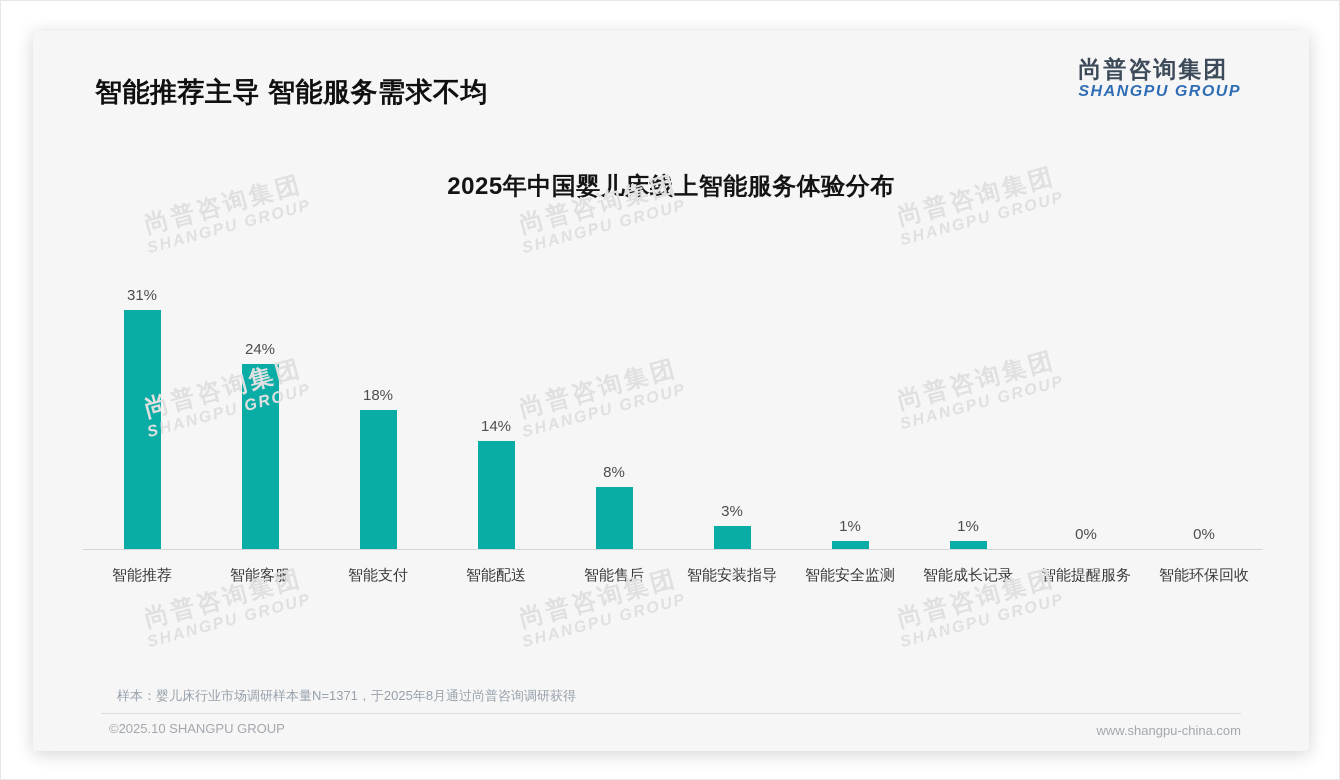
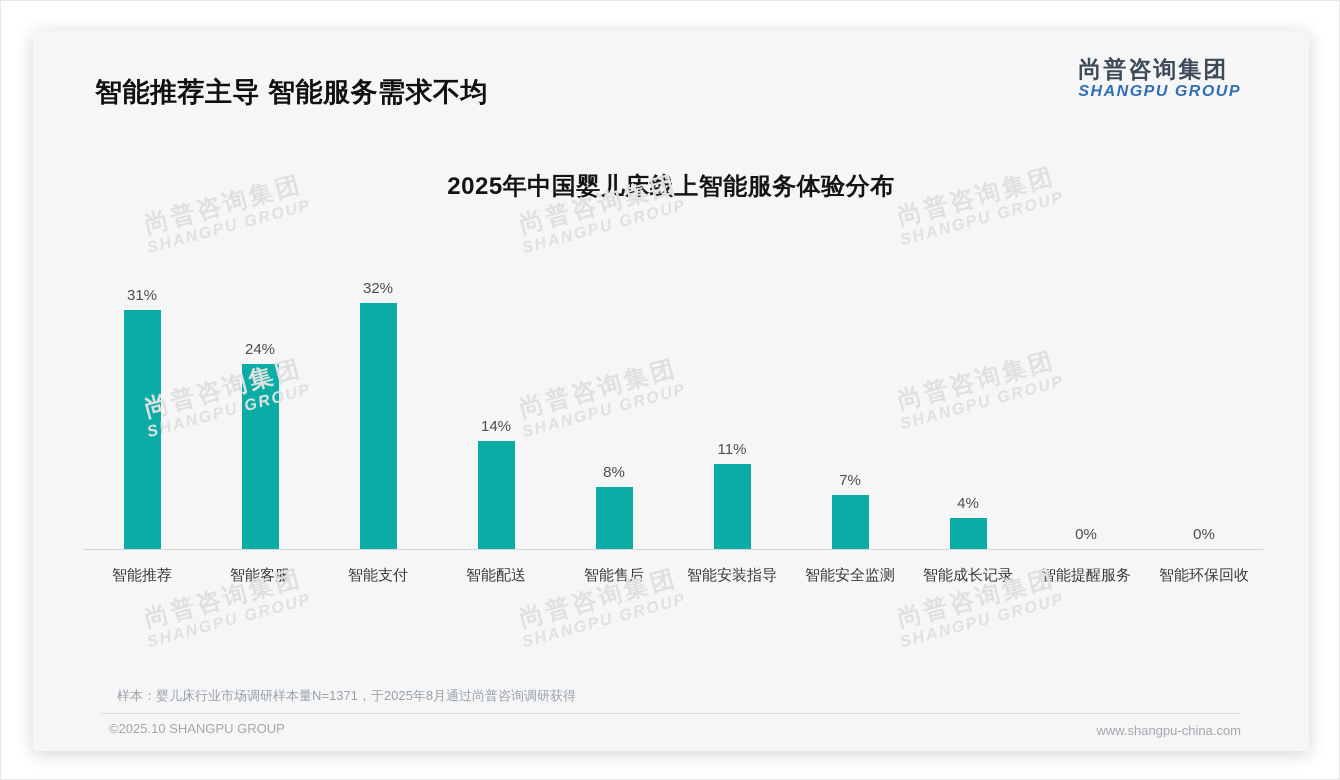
智能支付: 18% -> 32%
智能安装指导: 3% -> 11%
智能安全监测: 1% -> 7%
智能成长记录: 1% -> 4%
